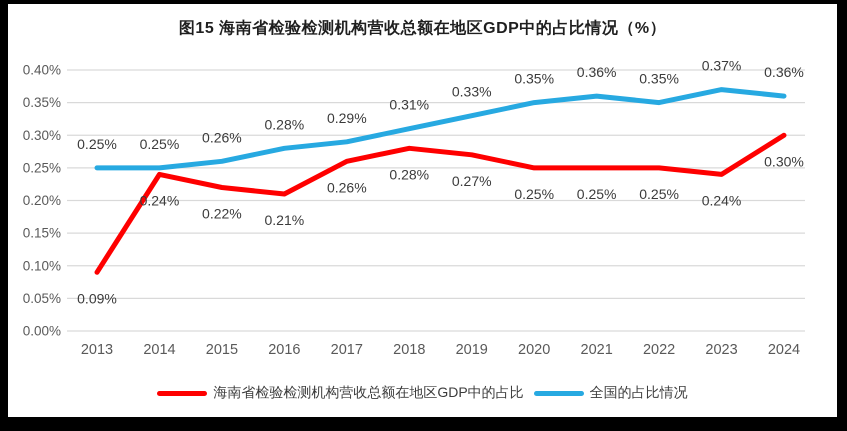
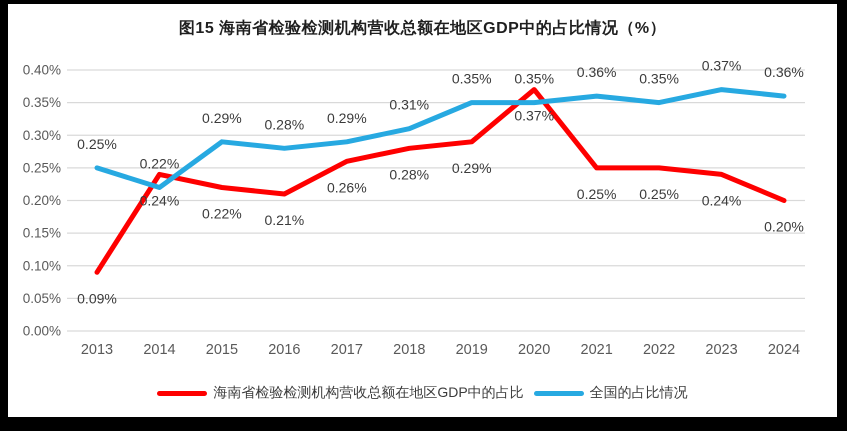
全国的占比情况/2014: 0.25% -> 0.22%
全国的占比情况/2015: 0.26% -> 0.29%
海南省检验检测机构营收总额在地区GDP中的占比/2019: 0.27% -> 0.29%
全国的占比情况/2019: 0.33% -> 0.35%
海南省检验检测机构营收总额在地区GDP中的占比/2020: 0.25% -> 0.37%
海南省检验检测机构营收总额在地区GDP中的占比/2024: 0.30% -> 0.20%
